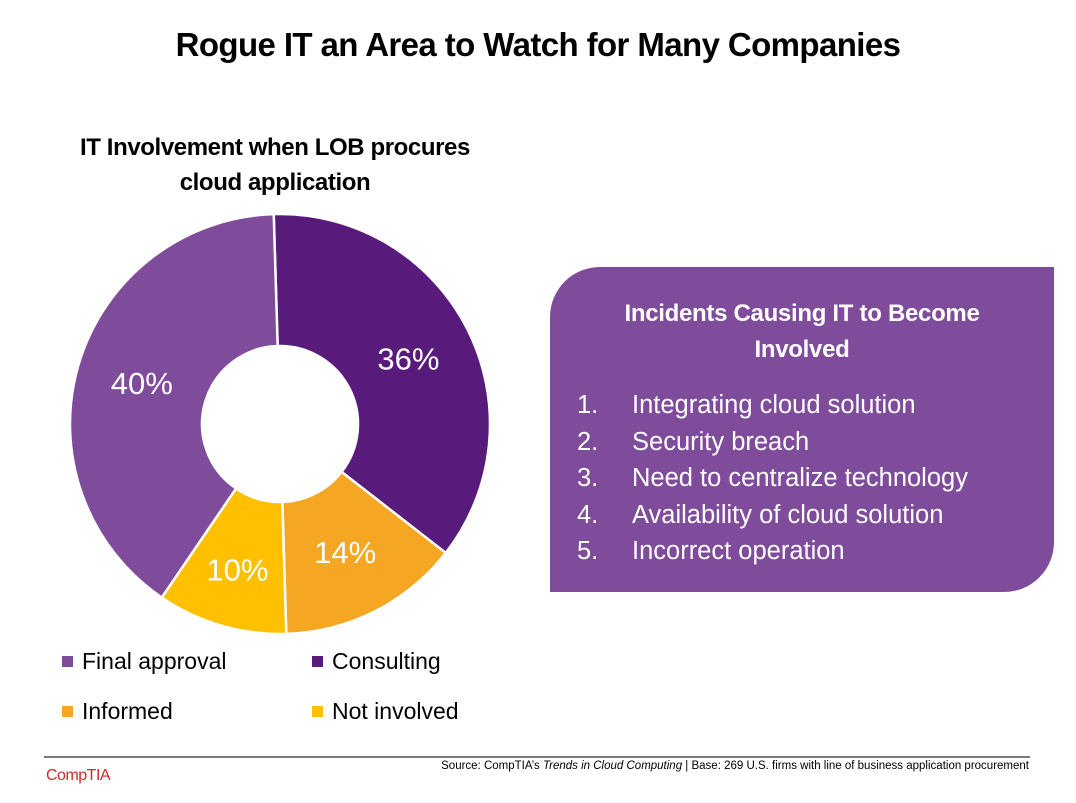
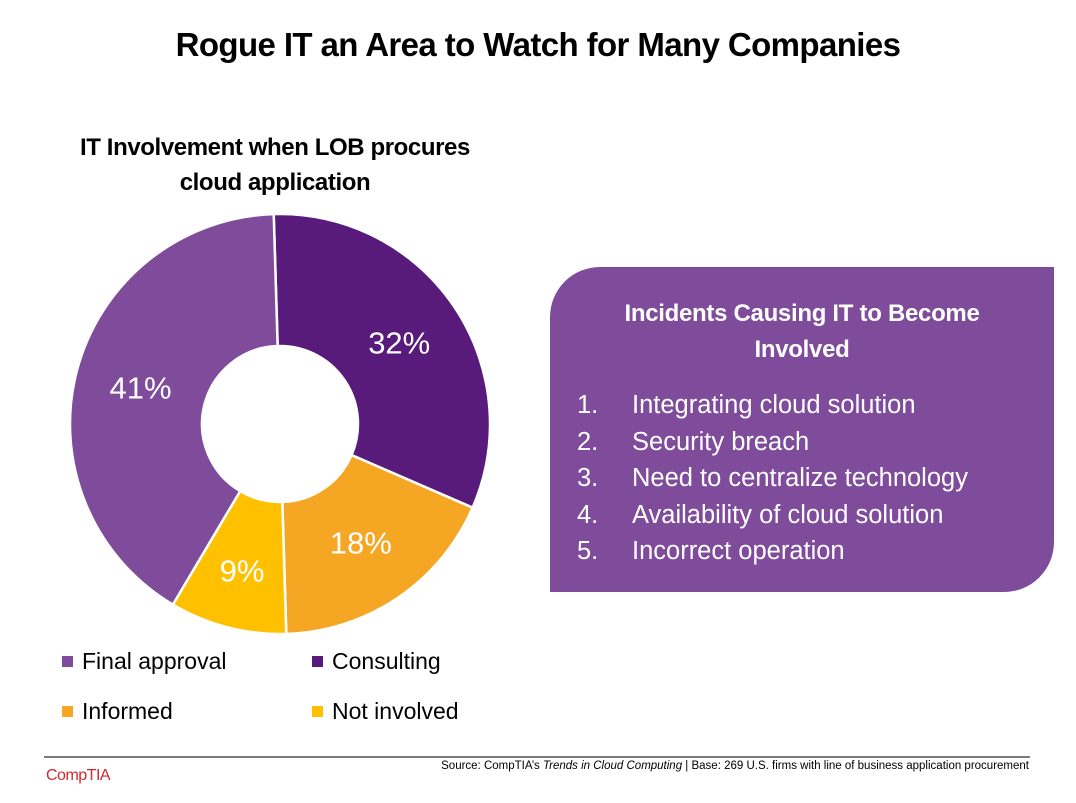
Consulting: 36% -> 32%
Informed: 14% -> 18%
Not involved: 10% -> 9%
Final approval: 40% -> 41%
